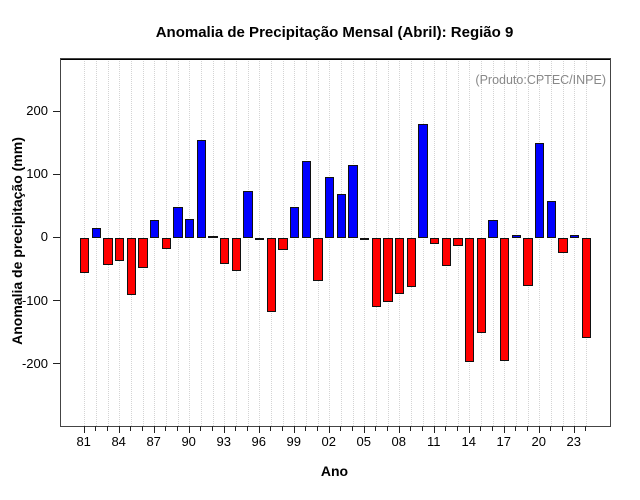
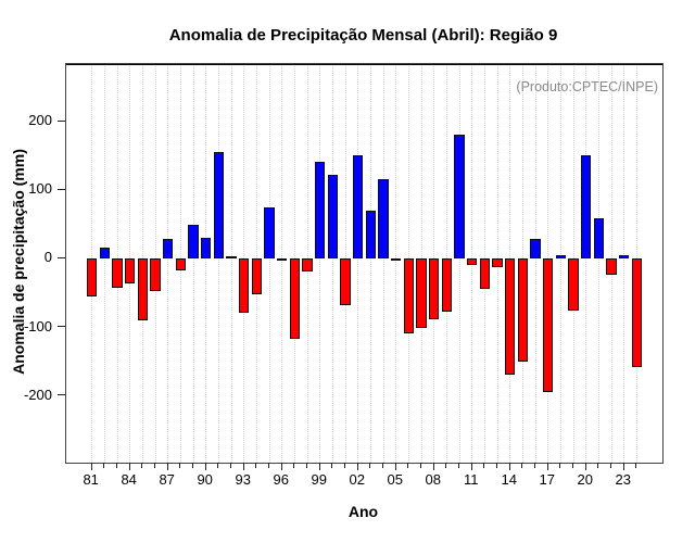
93: -40 -> -80
99: 50 -> 140
02: 100 -> 150
14: -200 -> -170
